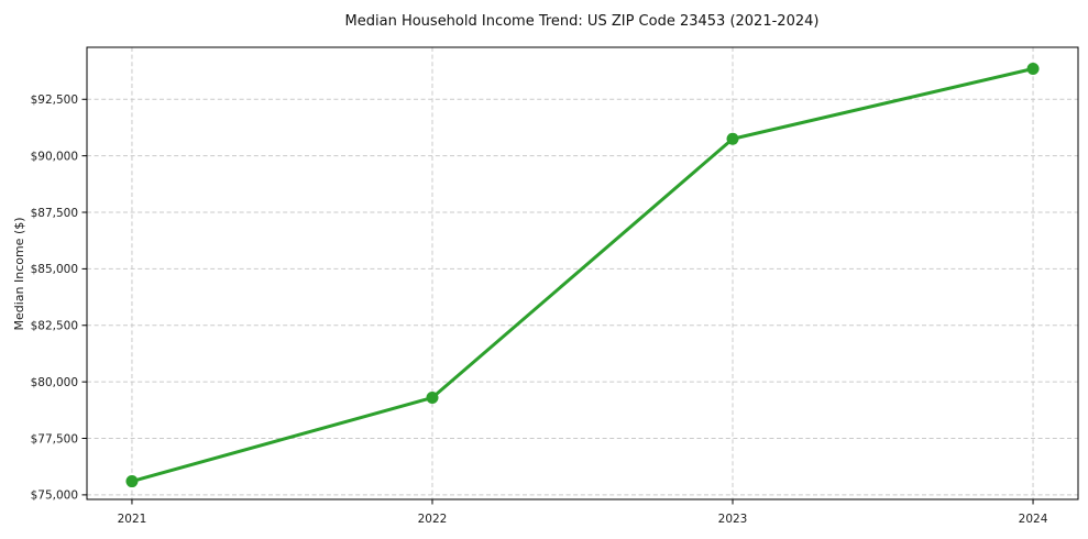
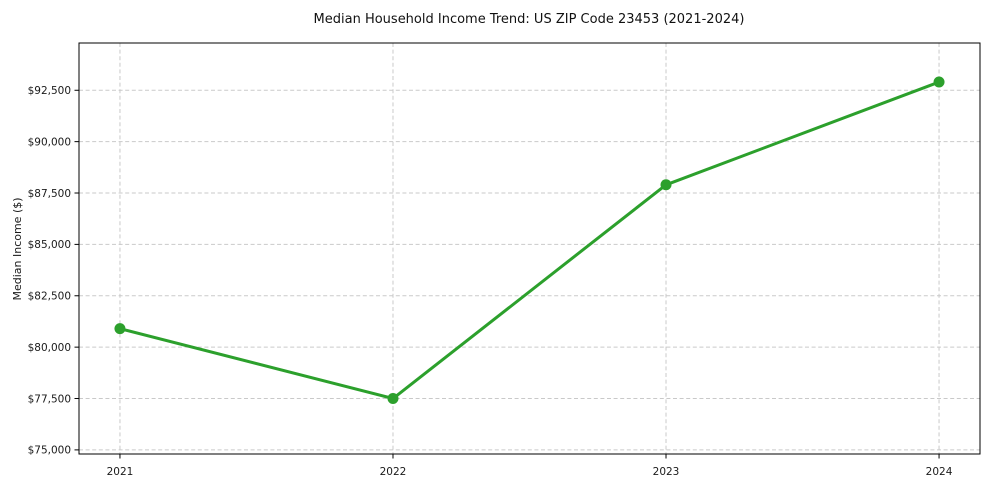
2021: $75600 -> $80900
2022: $79300 -> $77500
2023: $90800 -> $87900
2024: $93800 -> $92900
